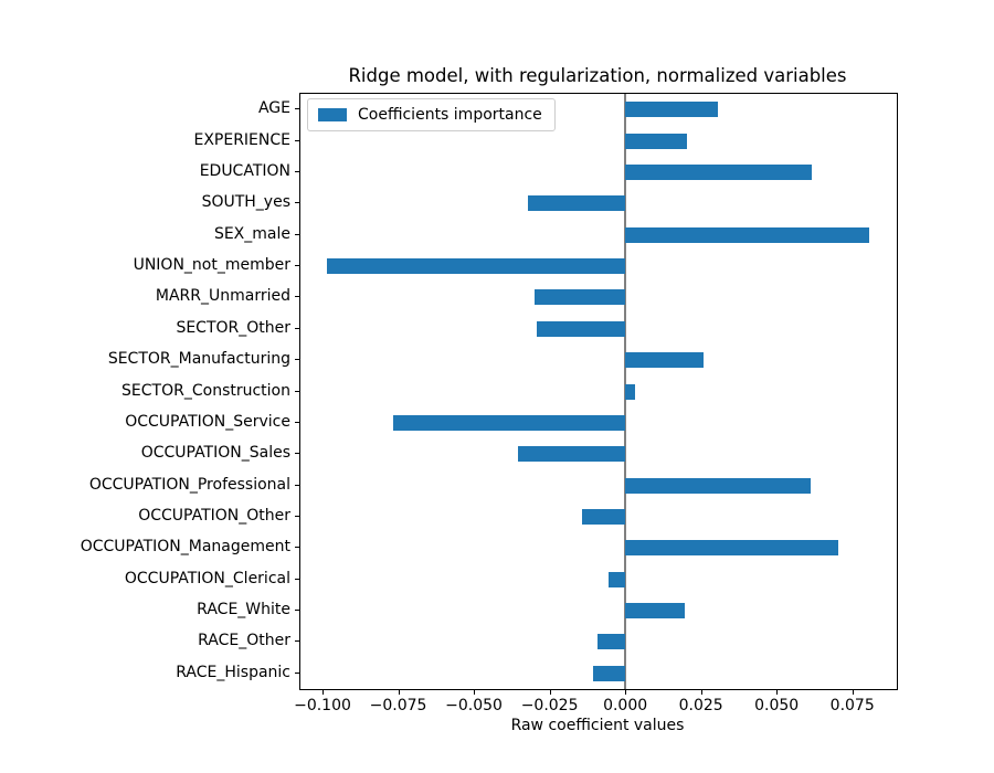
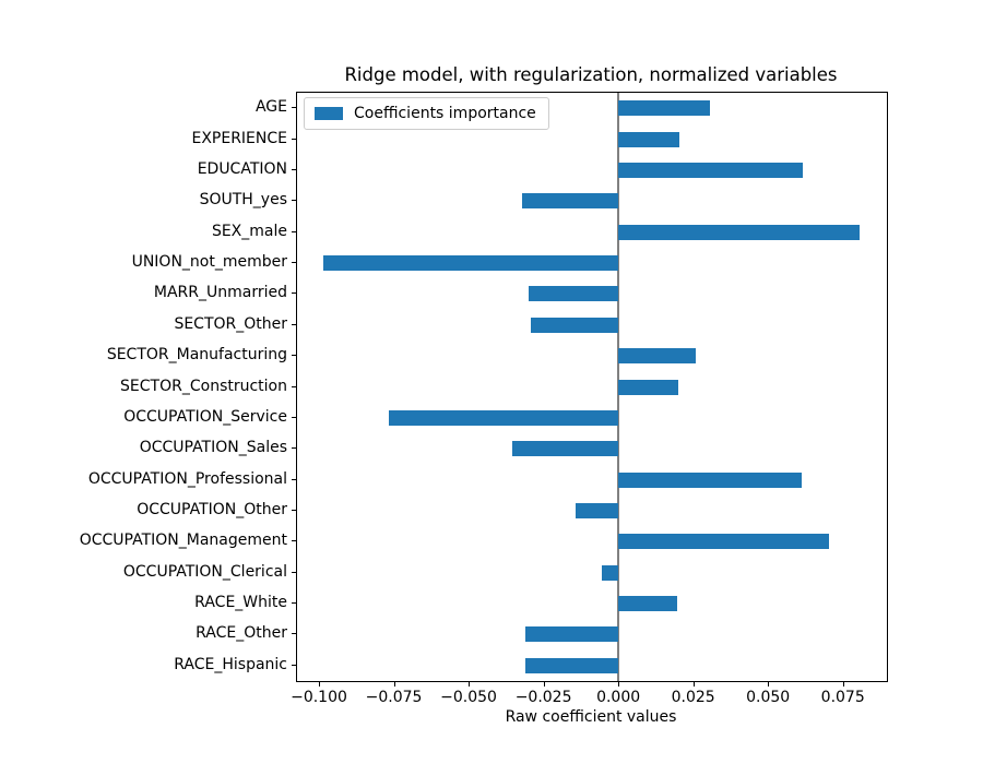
SECTOR_Construction: 0.003 -> 0.020
RACE_Other: -0.009 -> -0.031
RACE_Hispanic: -0.011 -> -0.031
